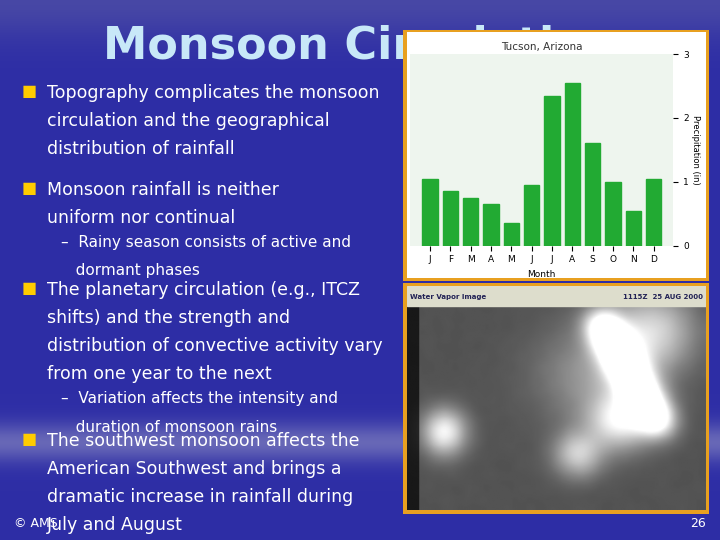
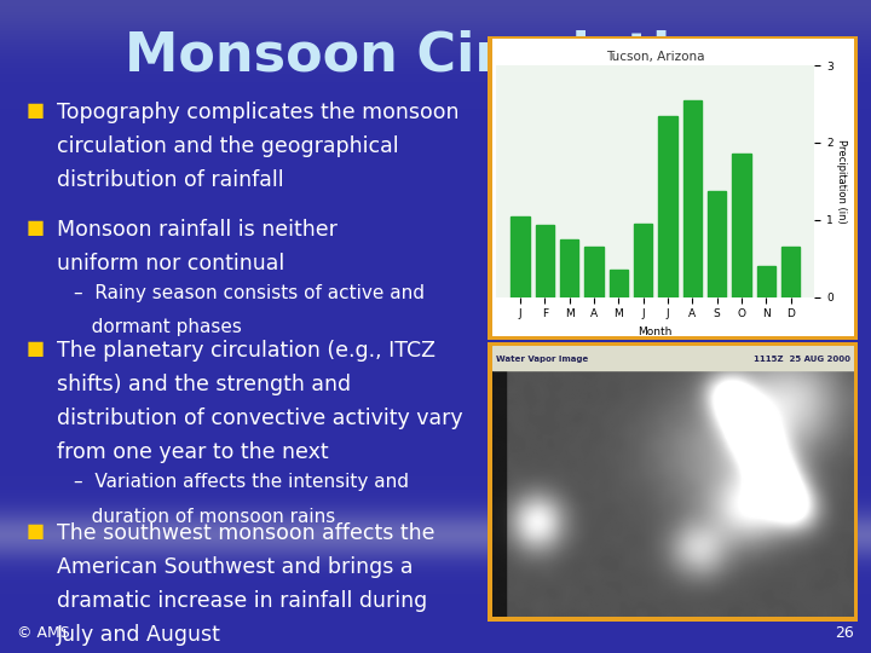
F: 0.85 -> 0.94
S: 1.60 -> 1.38
O: 1.00 -> 1.86
N: 0.55 -> 0.40
D: 1.05 -> 0.66
